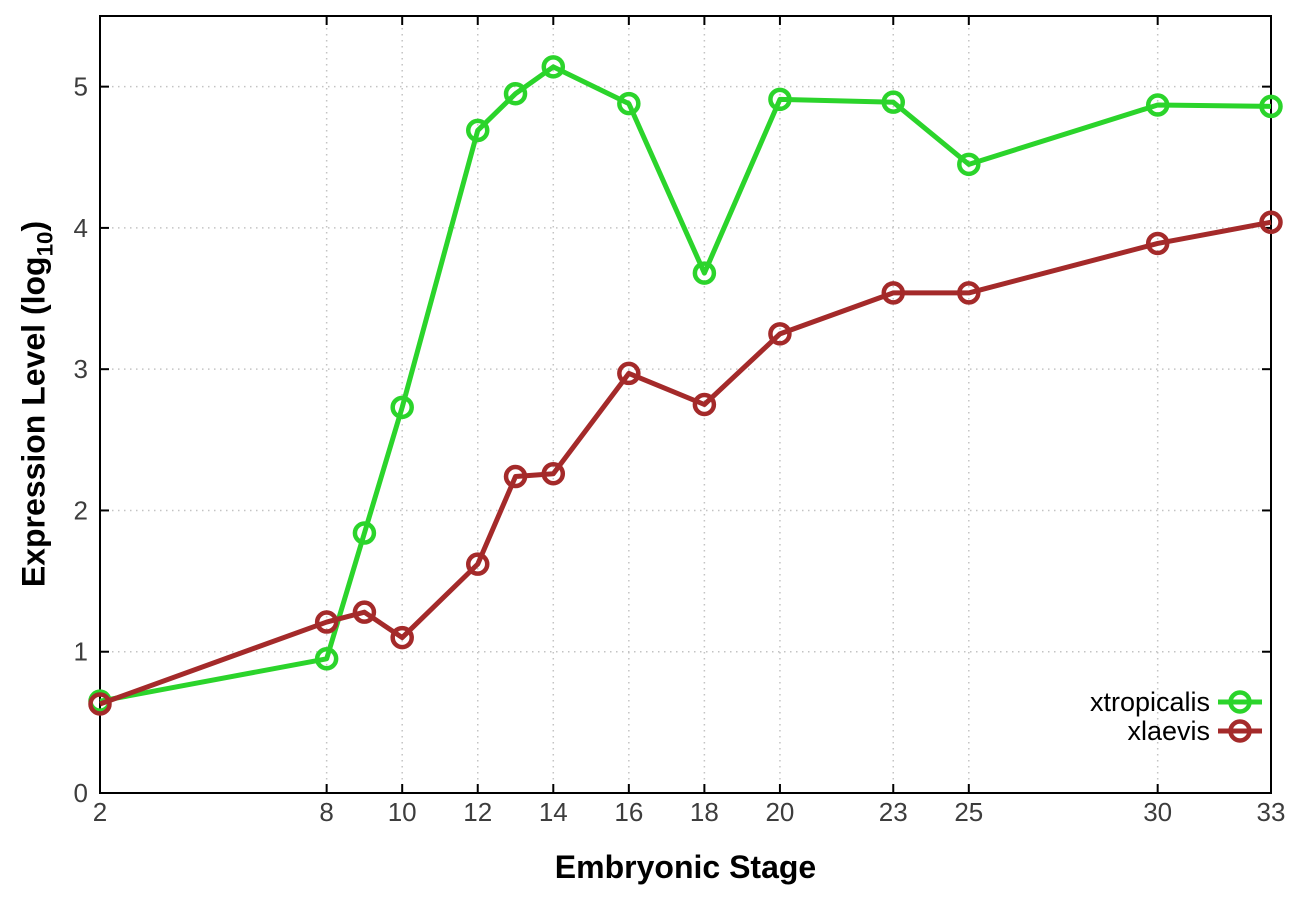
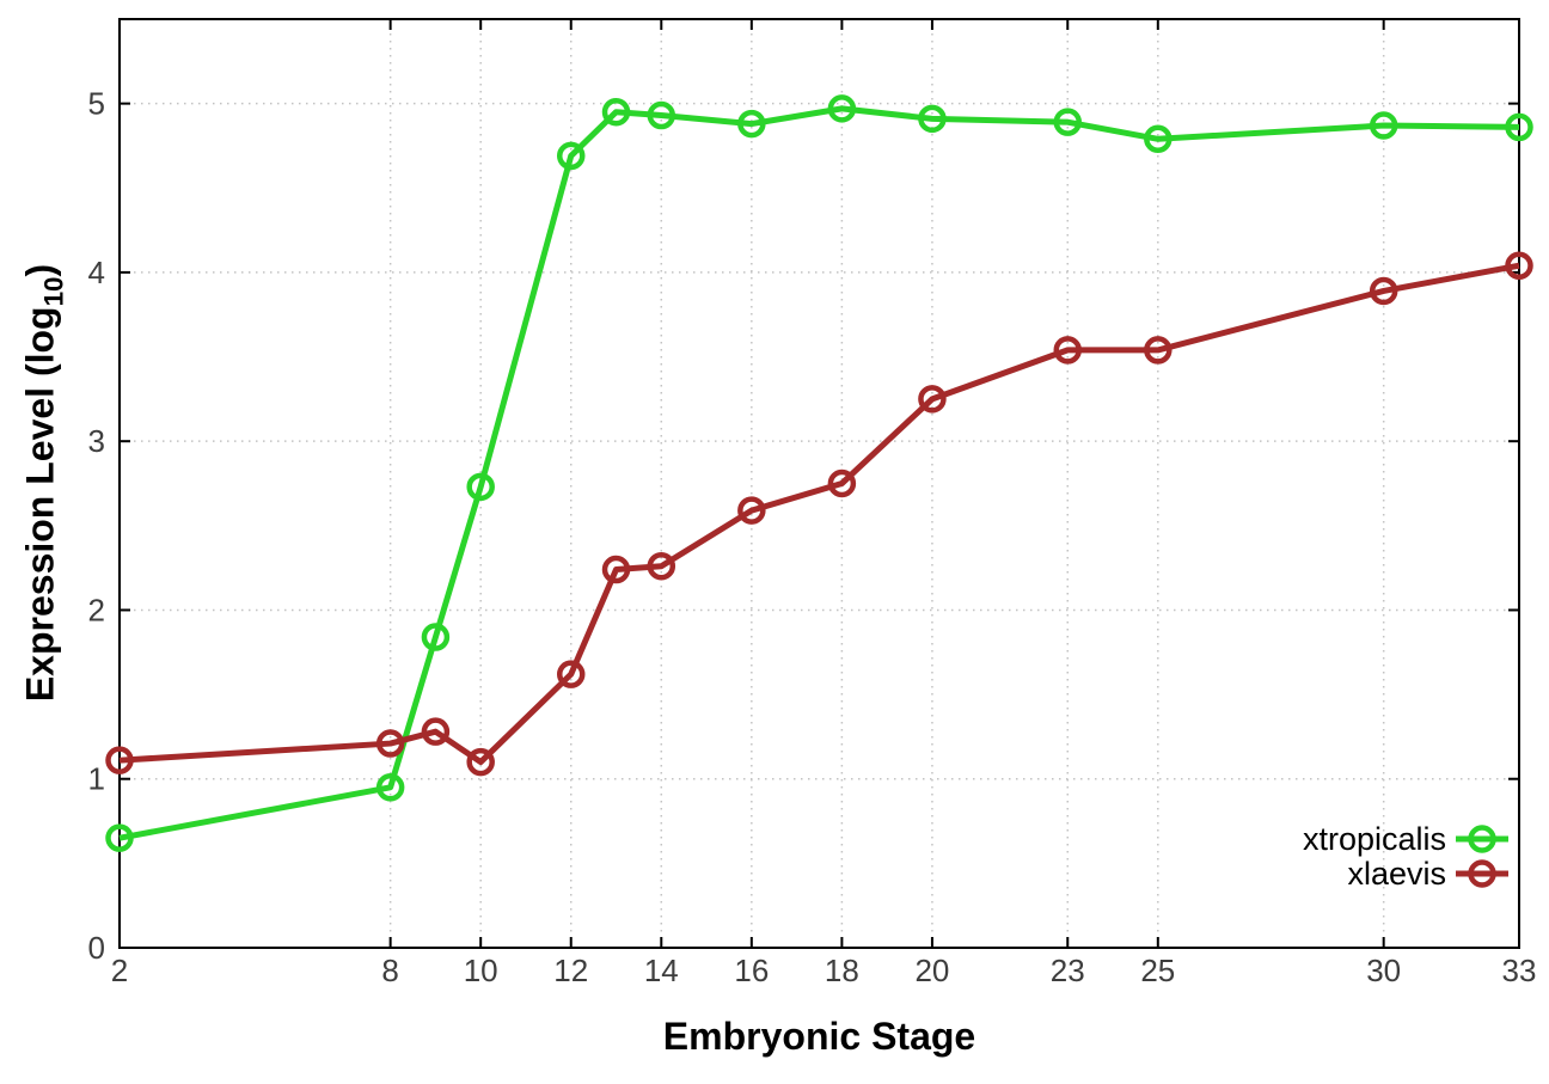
xlaevis/2: 0.63 -> 1.11
xtropicalis/14: 5.14 -> 4.93
xlaevis/16: 2.97 -> 2.59
xtropicalis/18: 3.68 -> 4.97
xtropicalis/25: 4.45 -> 4.79
